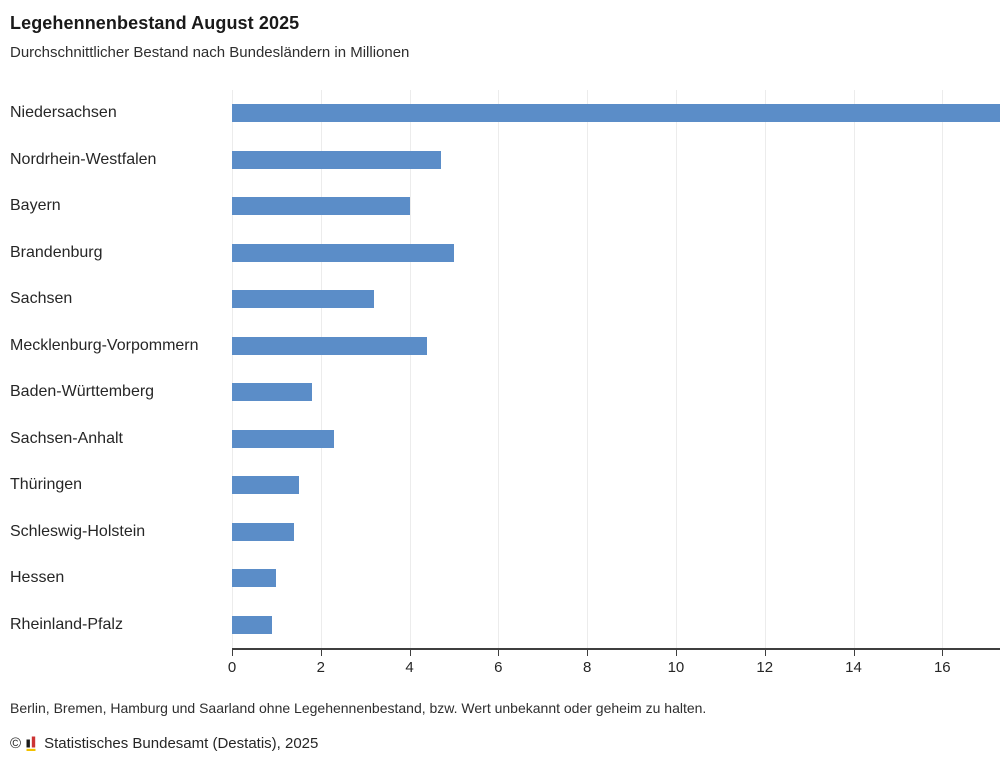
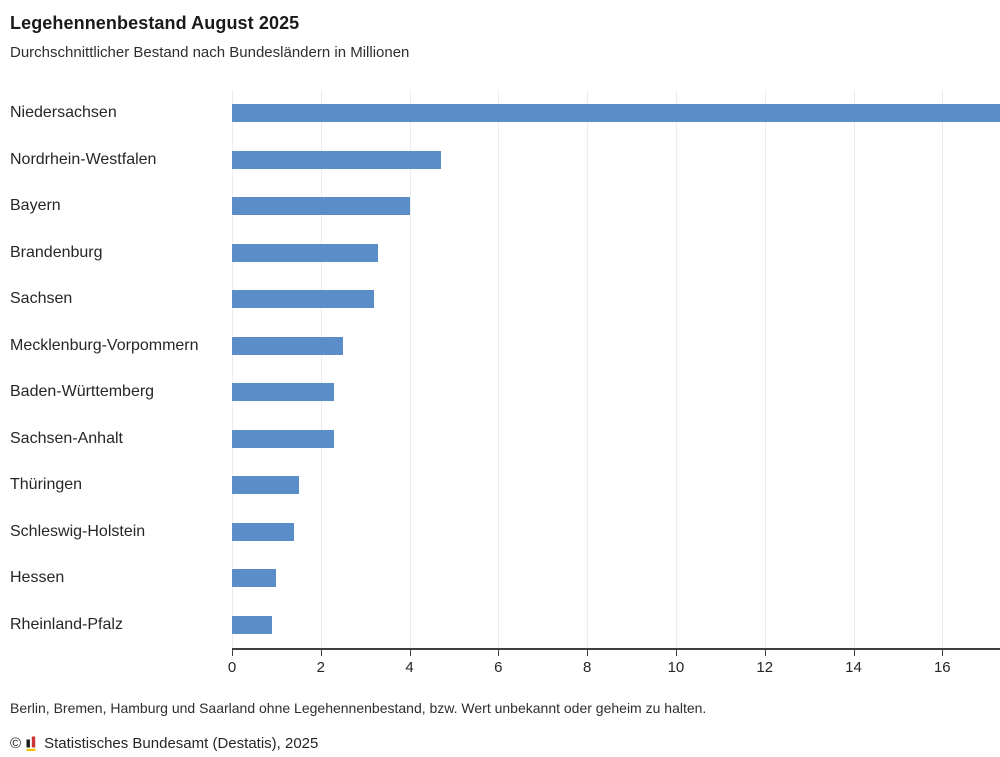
Brandenburg: 5.0 -> 3.3
Mecklenburg-Vorpommern: 4.4 -> 2.5
Baden-Württemberg: 1.8 -> 2.3
